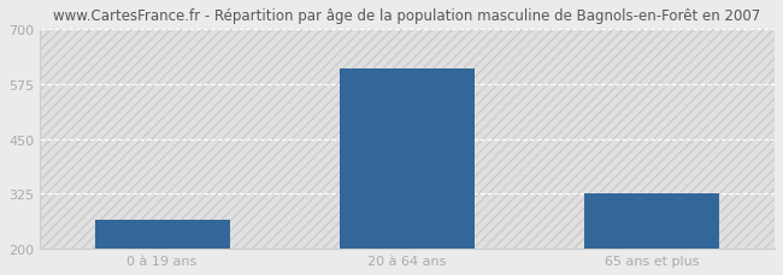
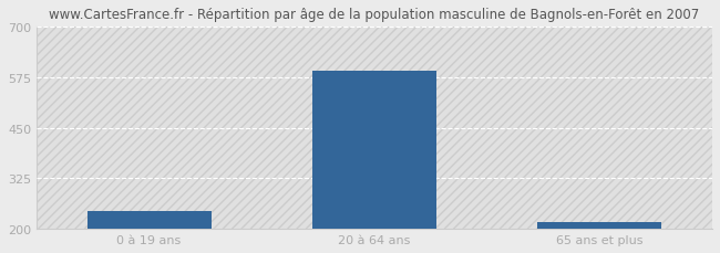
0 à 19 ans: 265 -> 243
20 à 64 ans: 610 -> 591
65 ans et plus: 325 -> 218
